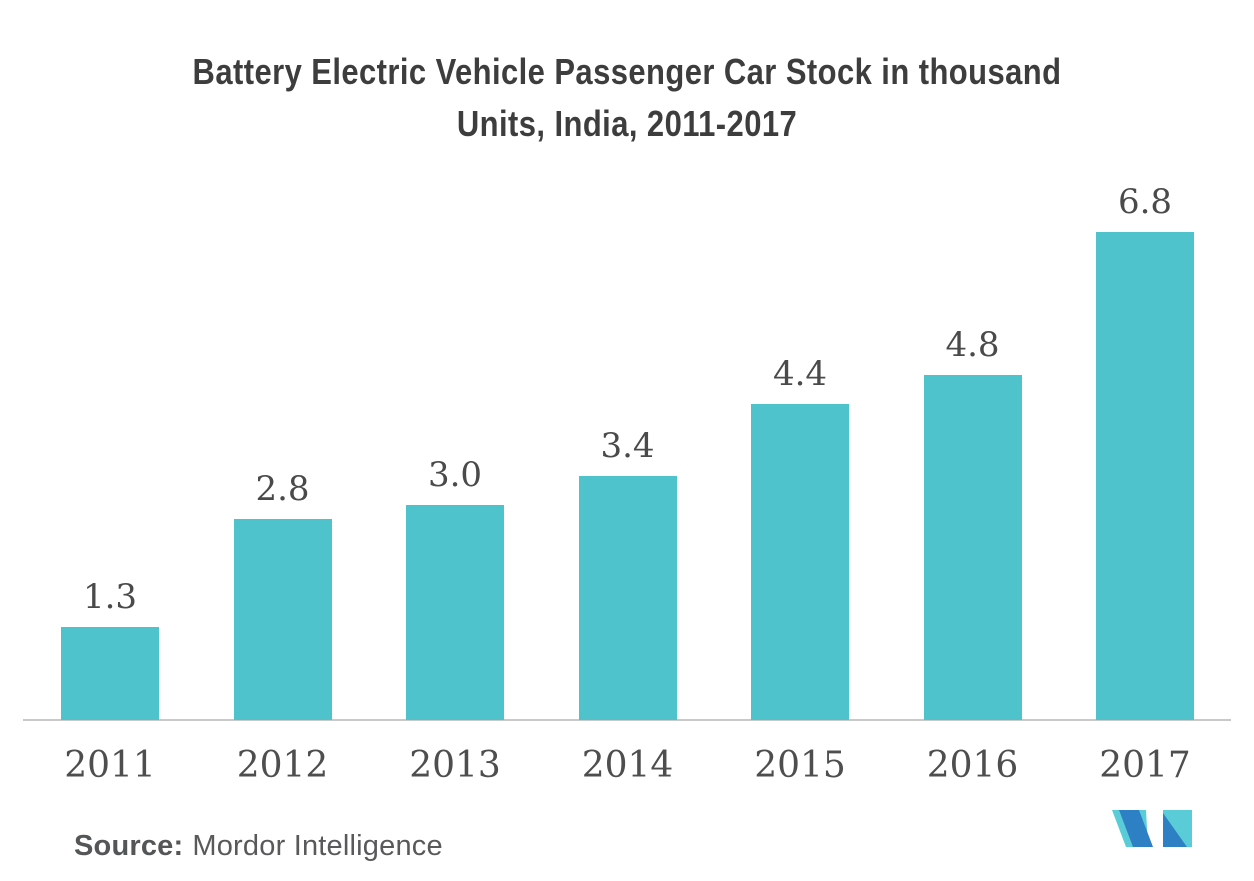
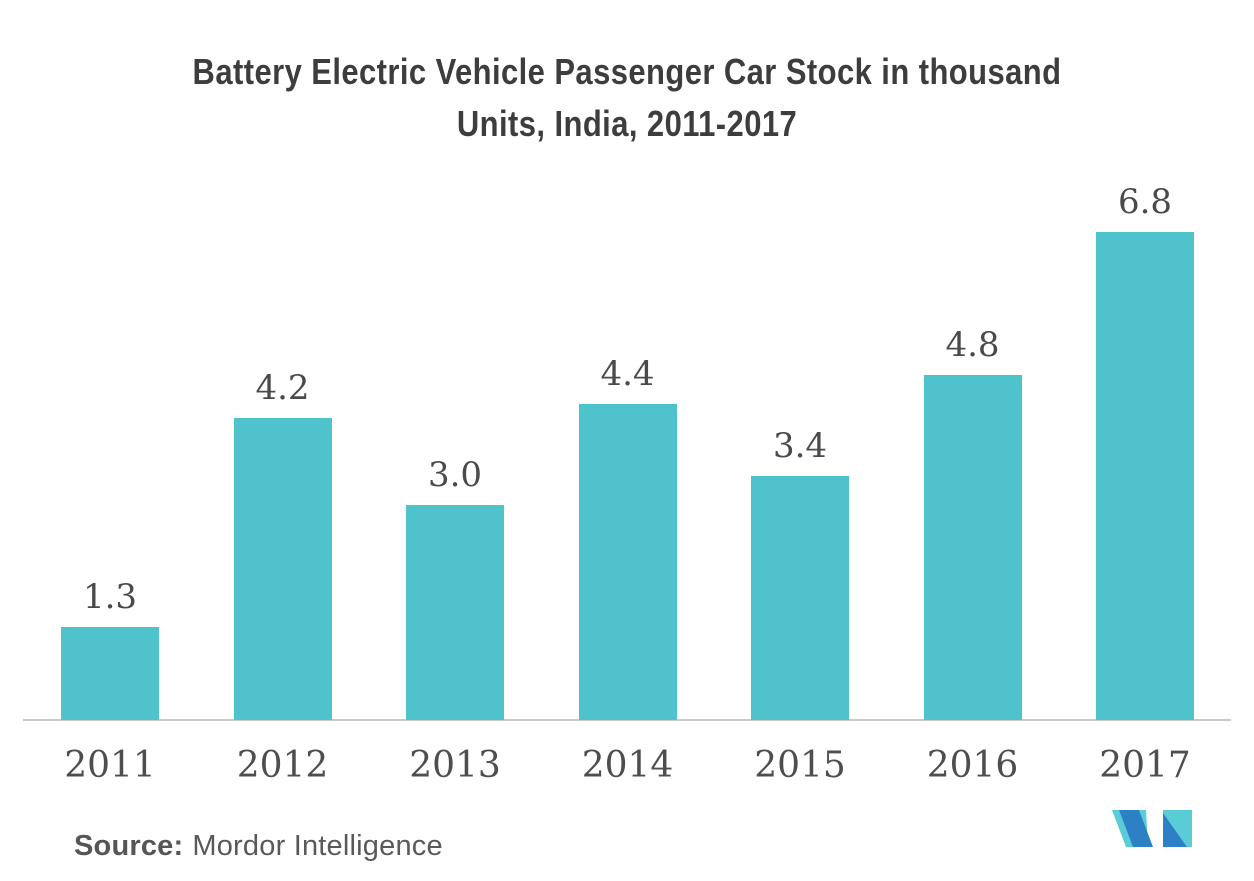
2012: 2.8 -> 4.2
2014: 3.4 -> 4.4
2015: 4.4 -> 3.4
